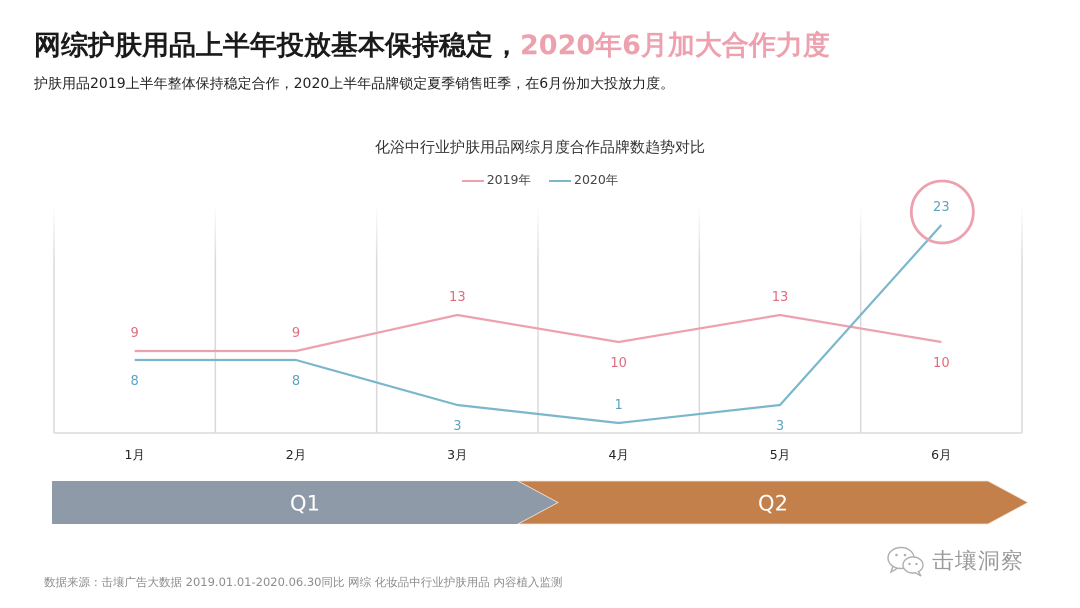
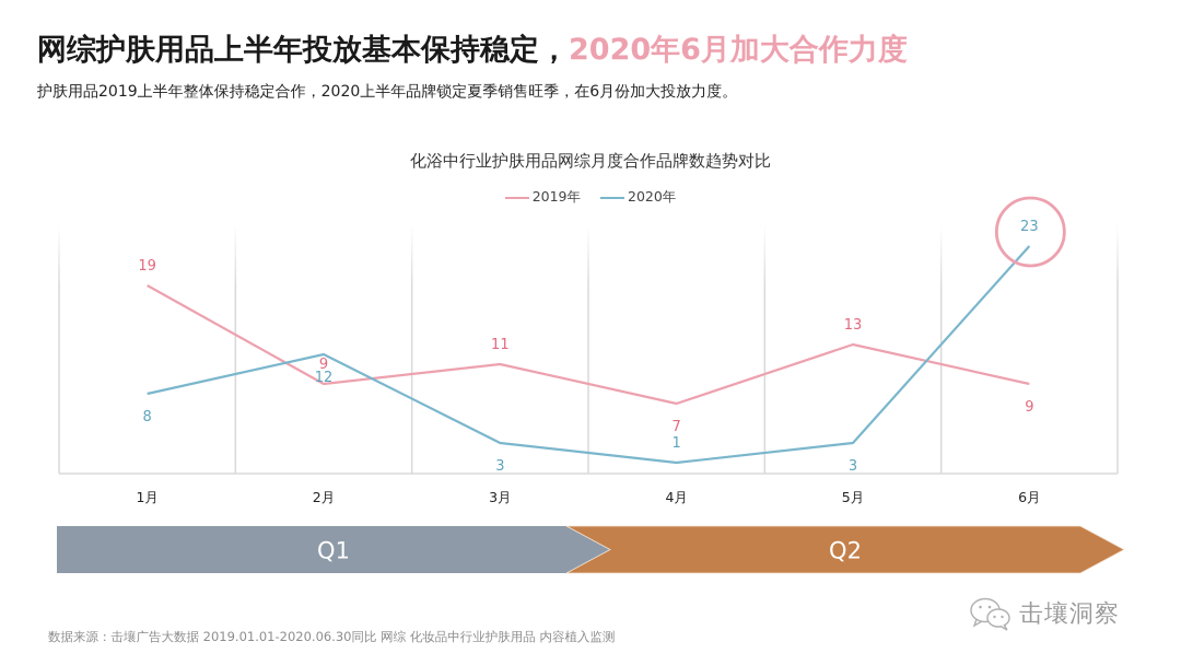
2019年/1月: 9 -> 19
2020年/2月: 8 -> 12
2019年/3月: 13 -> 11
2019年/4月: 10 -> 7
2019年/6月: 10 -> 9
